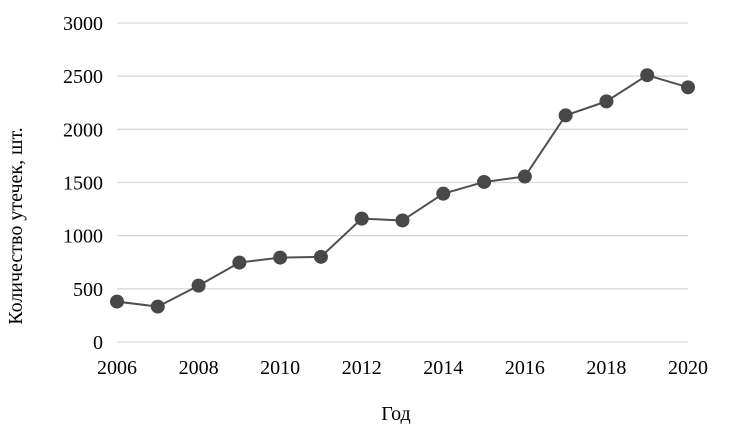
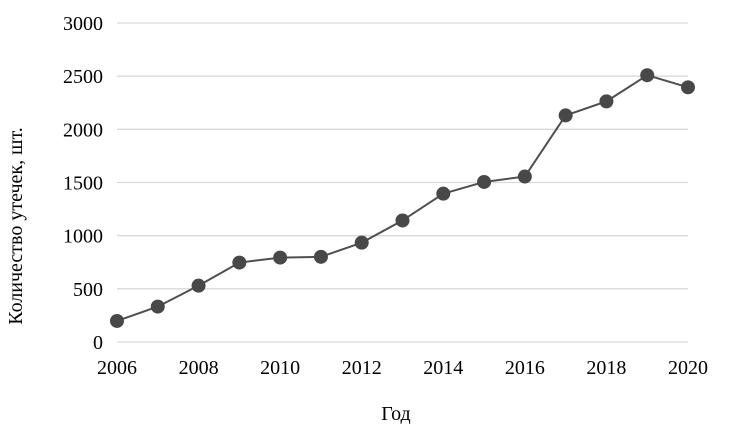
2006: 380 -> 200
2012: 1160 -> 930
